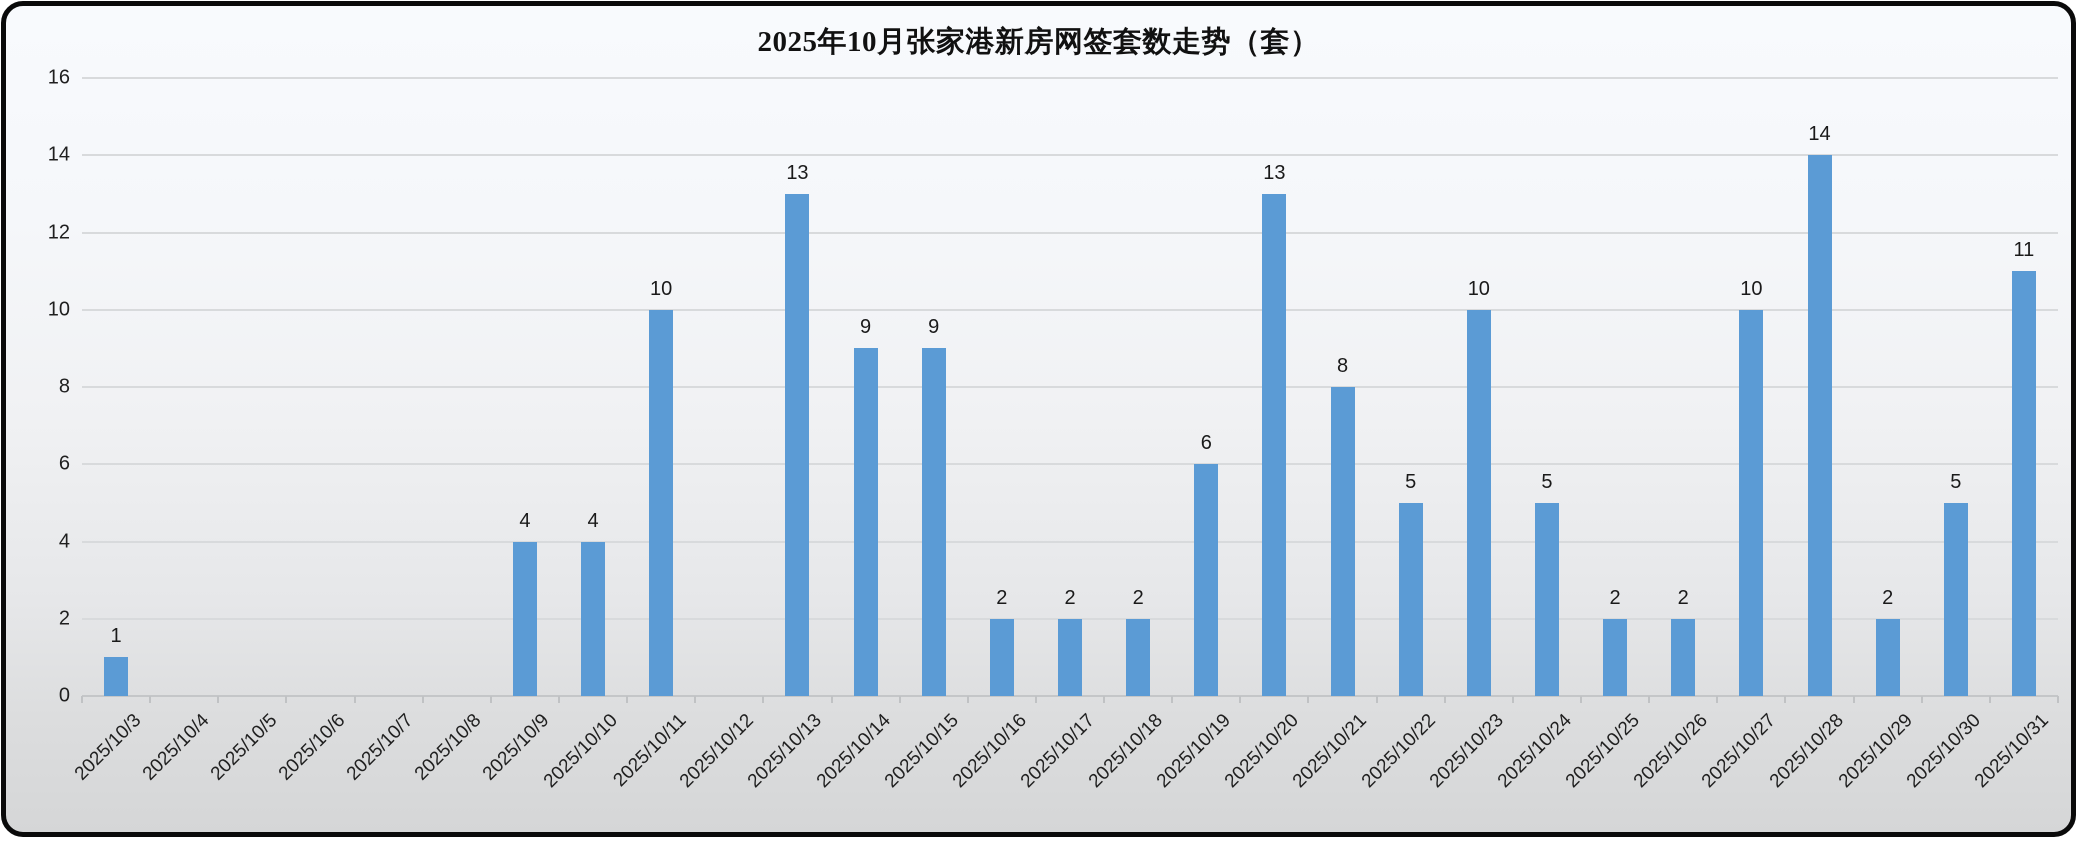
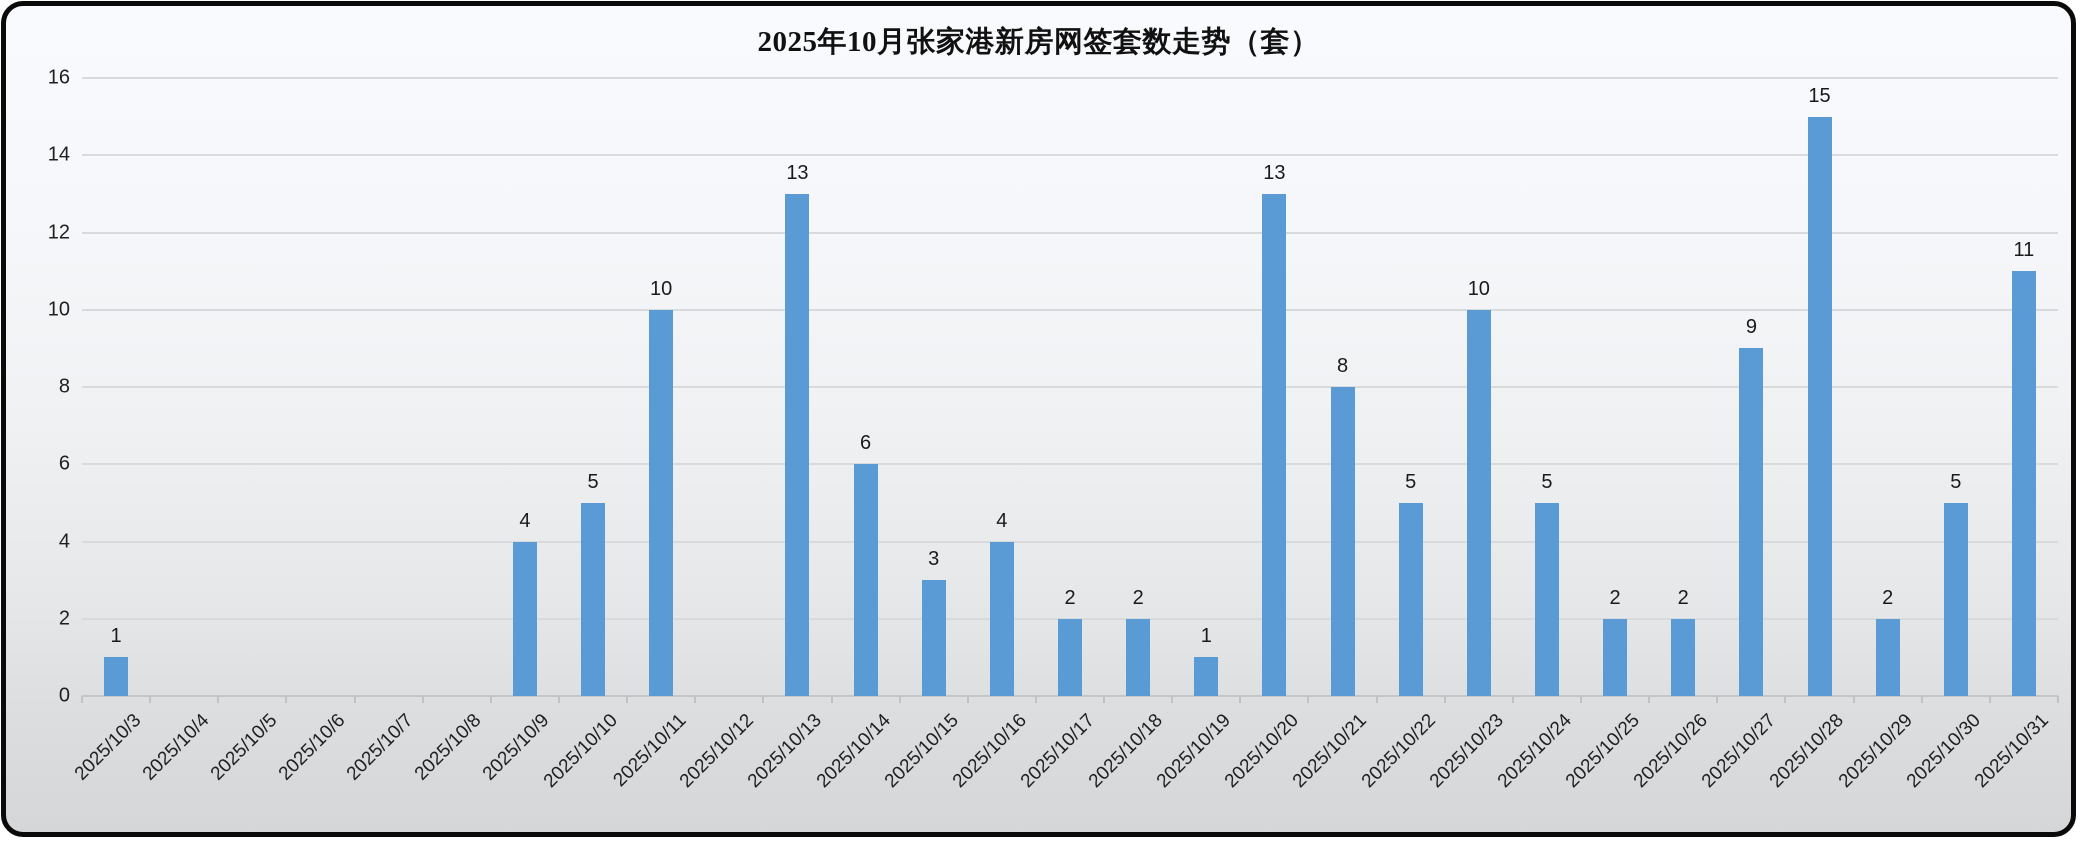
2025/10/10: 4 -> 5
2025/10/14: 9 -> 6
2025/10/15: 9 -> 3
2025/10/16: 2 -> 4
2025/10/19: 6 -> 1
2025/10/27: 10 -> 9
2025/10/28: 14 -> 15
